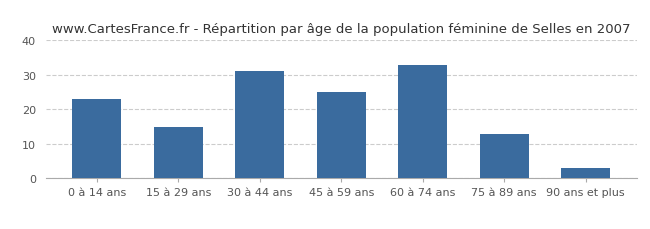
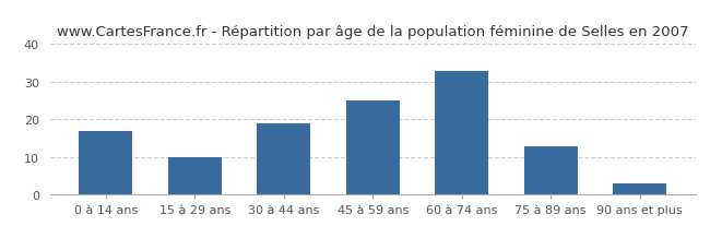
0 à 14 ans: 23 -> 17
15 à 29 ans: 15 -> 10
30 à 44 ans: 31 -> 19
